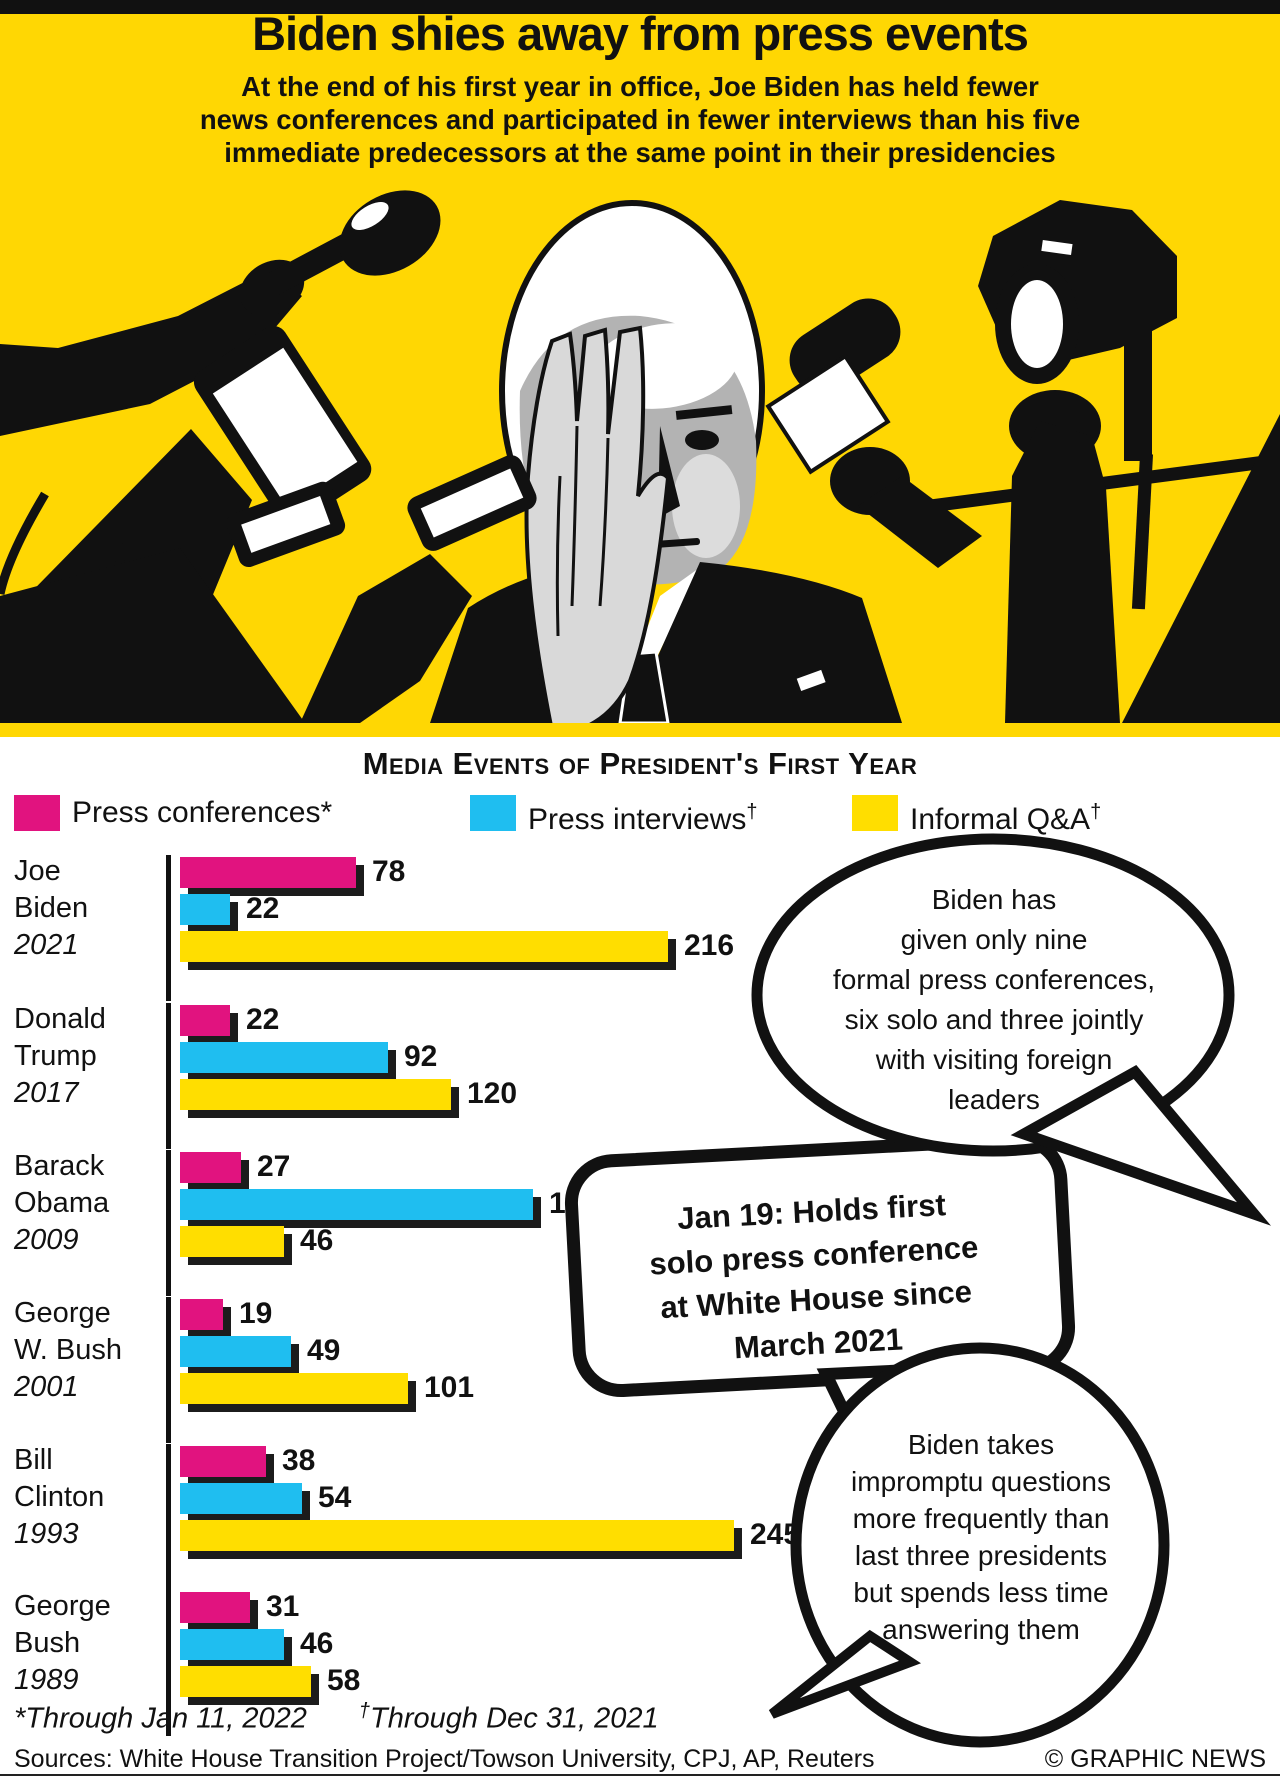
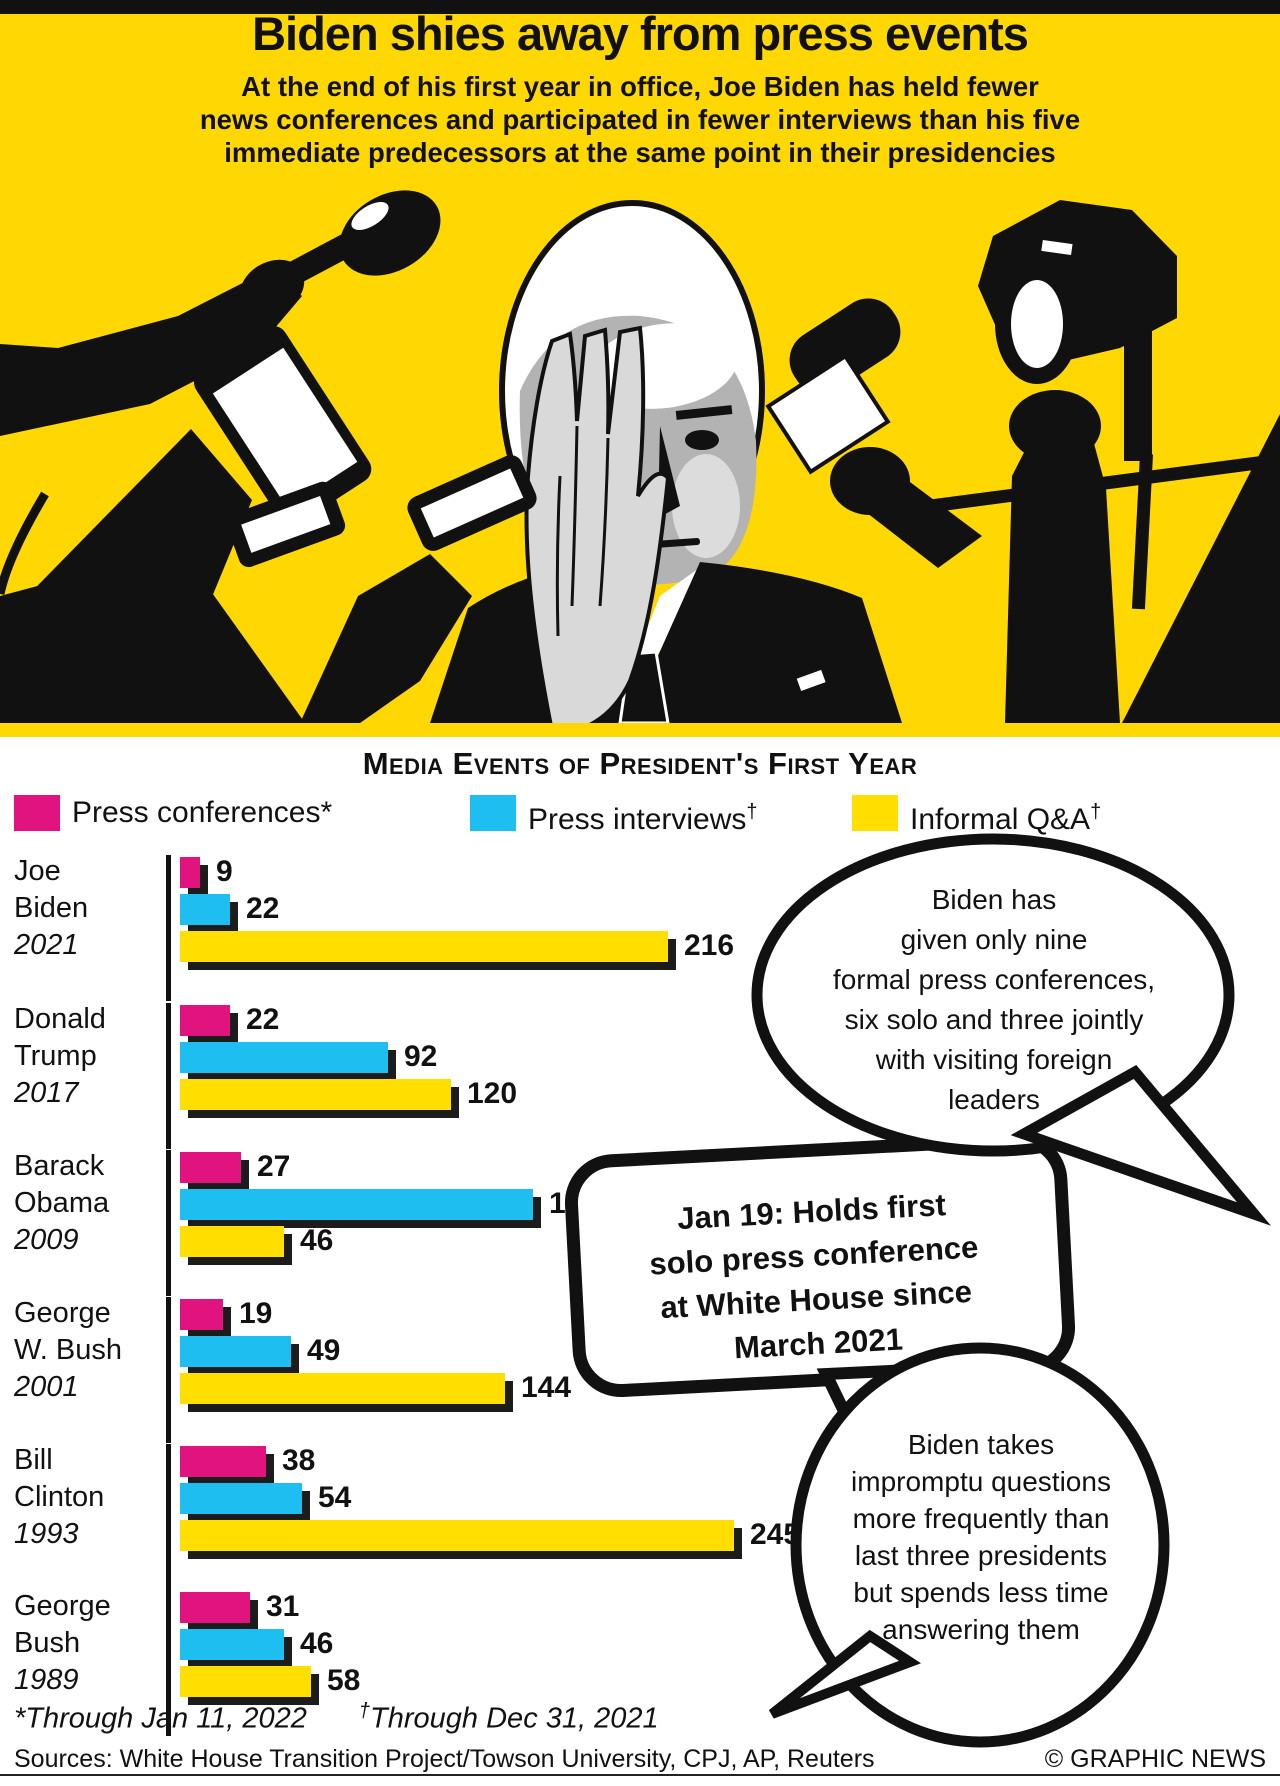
Press conferences*/Joe Biden 2021: 78 -> 9
Informal Q&A†/George W. Bush 2001: 101 -> 144
